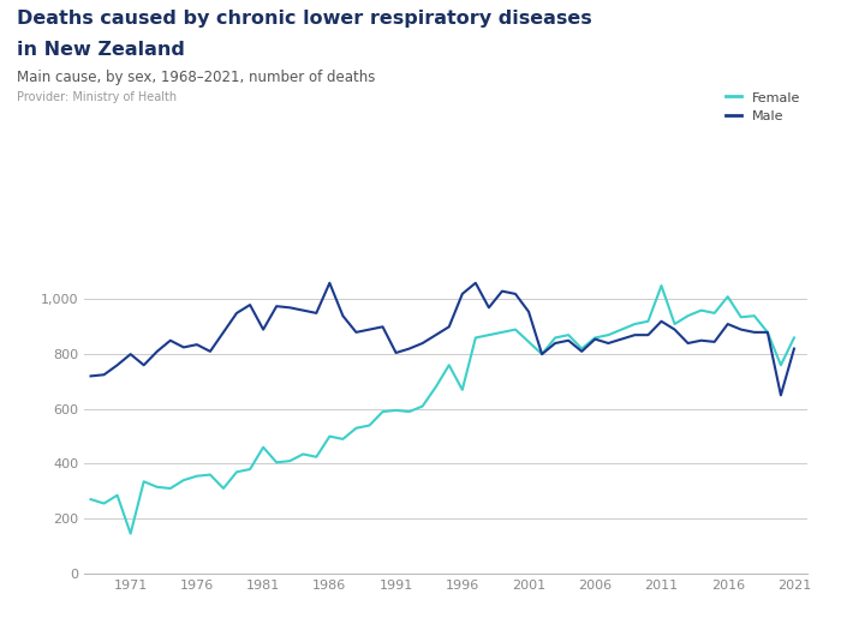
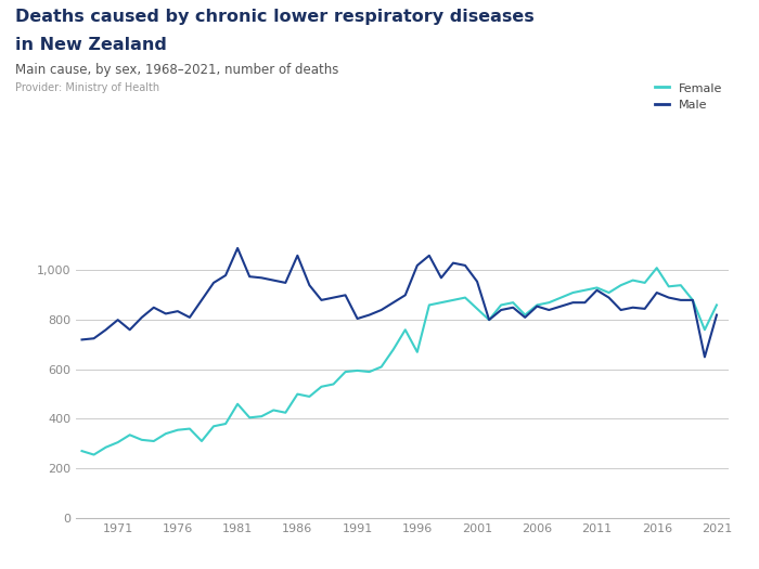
Female/1971: 145 -> 305
Male/1981: 890 -> 1,090
Female/2011: 1,050 -> 930
